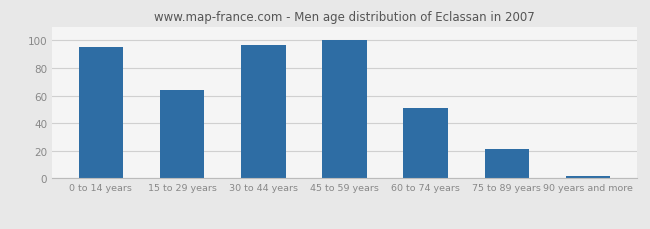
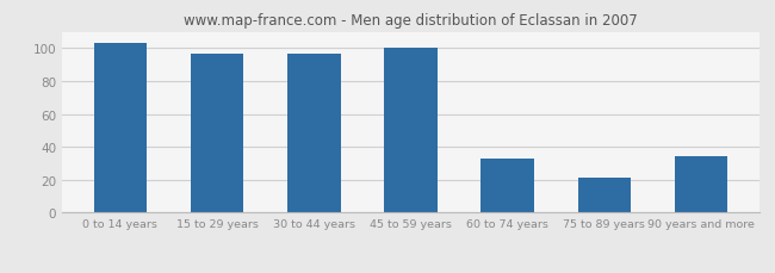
0 to 14 years: 95 -> 103
15 to 29 years: 64 -> 97
60 to 74 years: 51 -> 33
90 years and more: 2 -> 34
